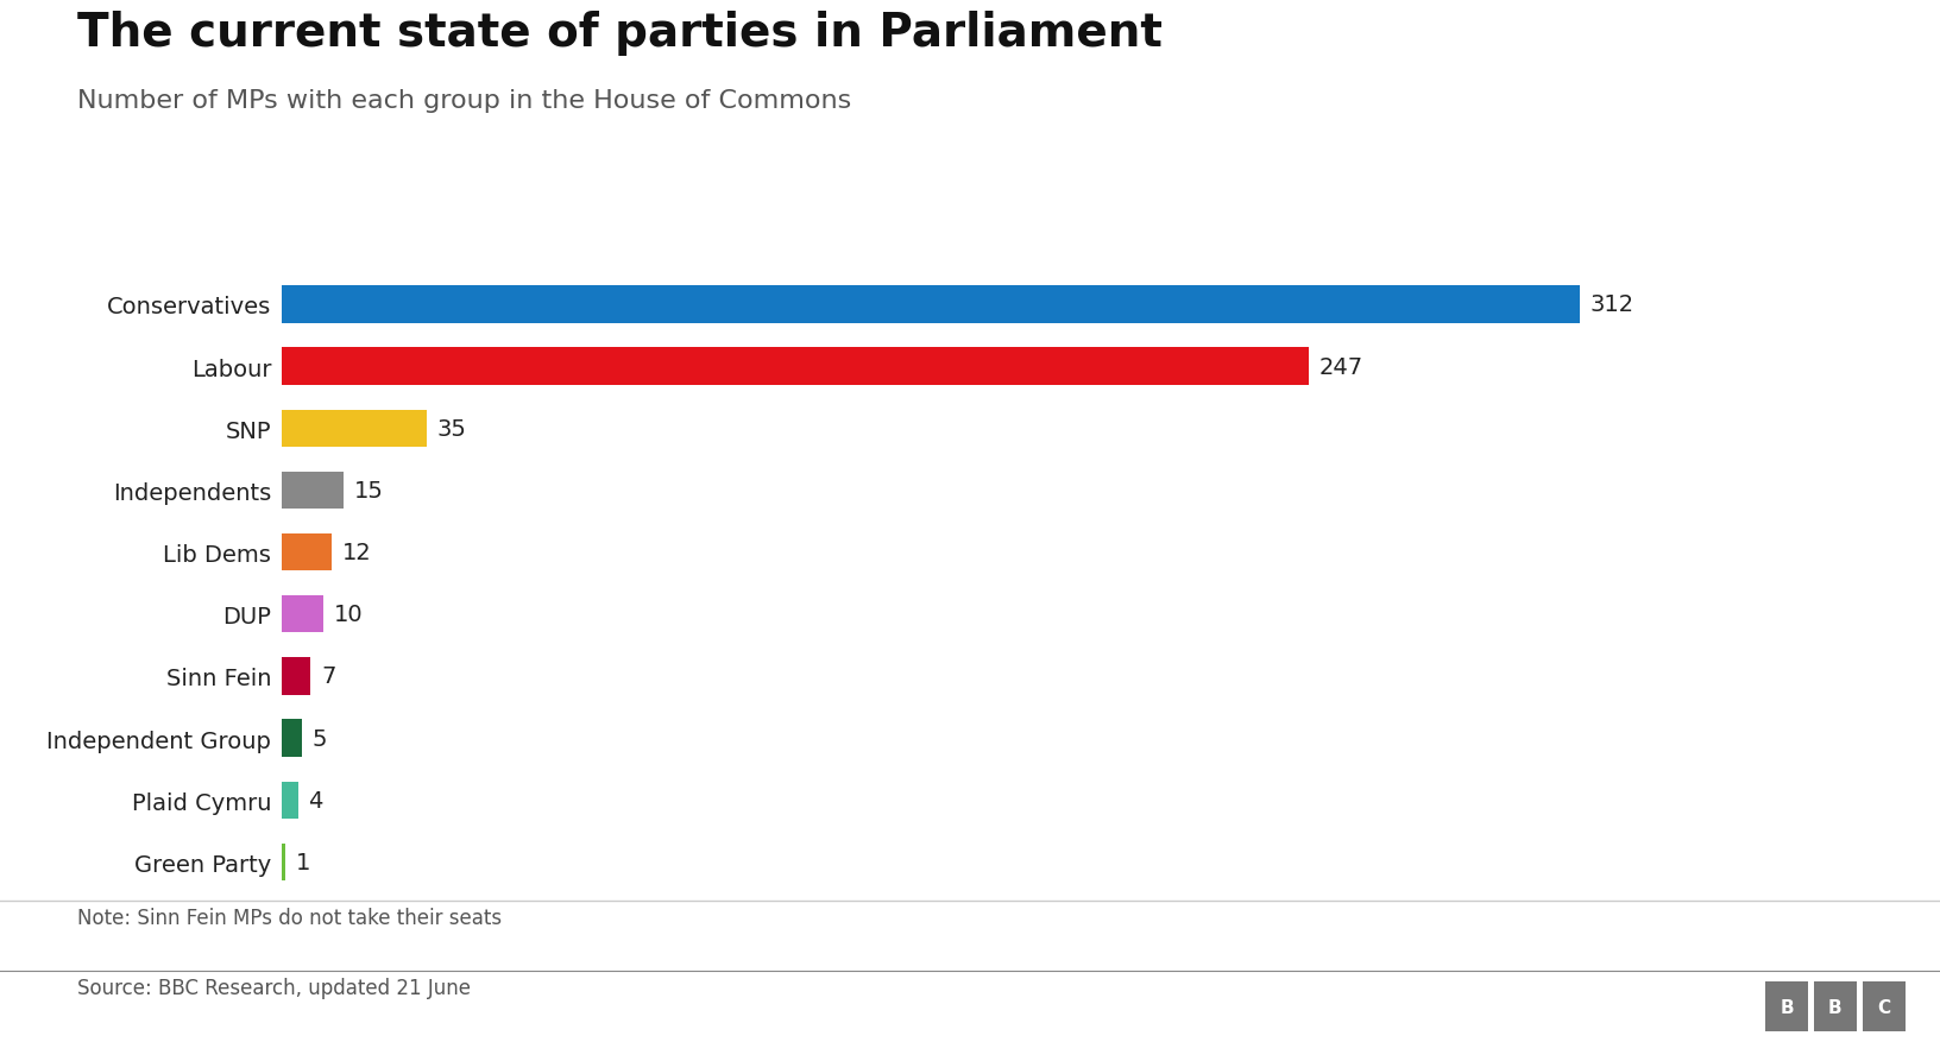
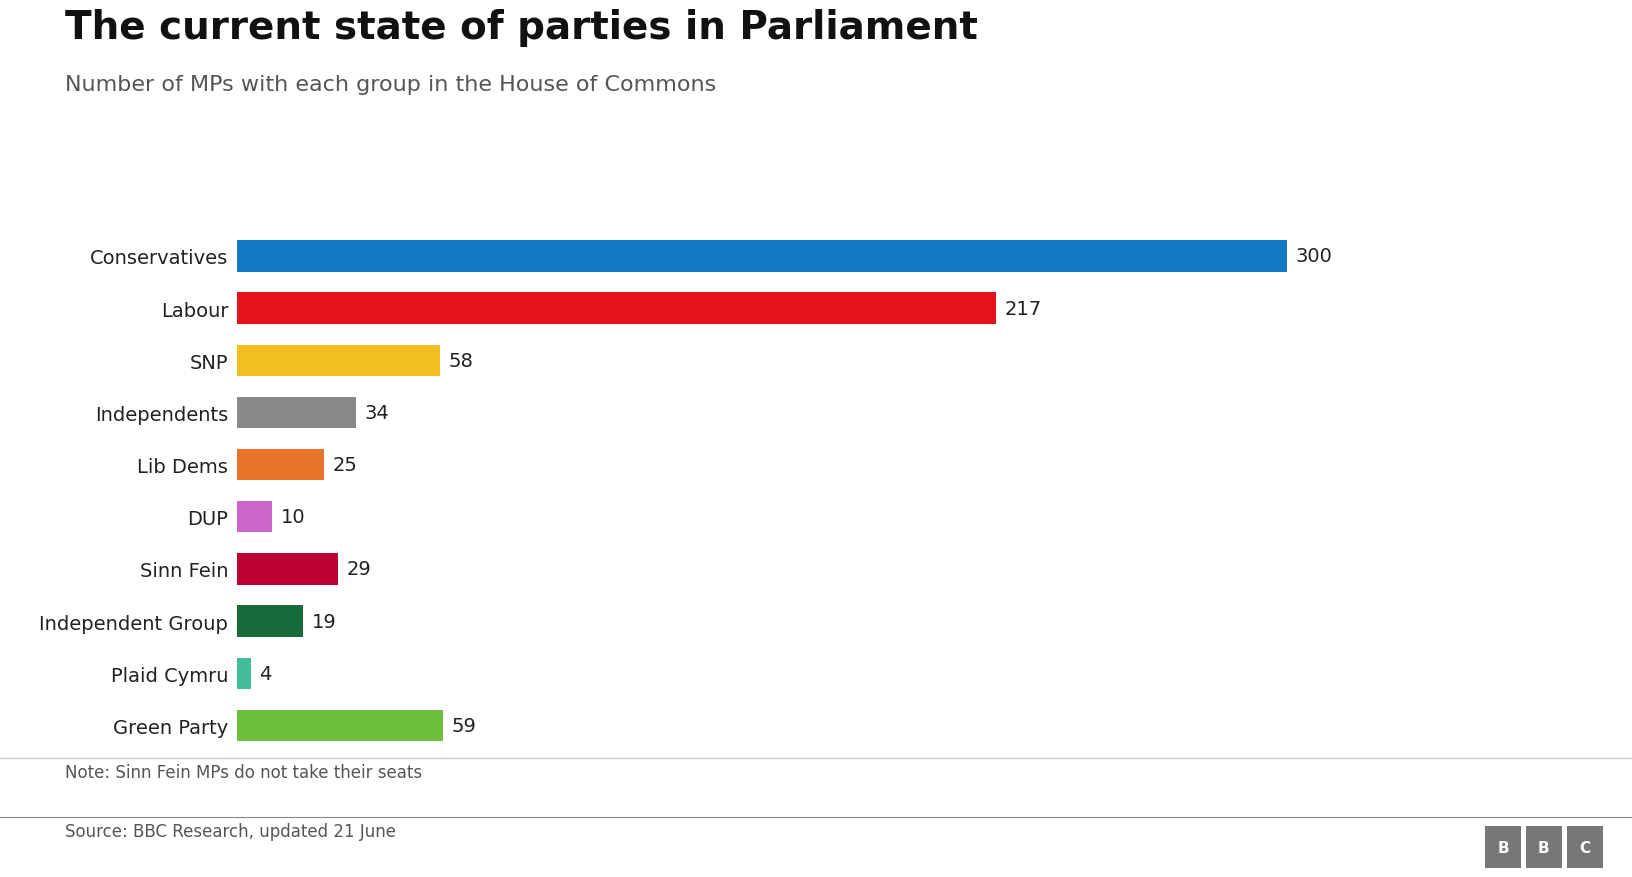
Conservatives: 312 -> 300
Labour: 247 -> 217
SNP: 35 -> 58
Independents: 15 -> 34
Lib Dems: 12 -> 25
Sinn Fein: 7 -> 29
Independent Group: 5 -> 19
Green Party: 1 -> 59
